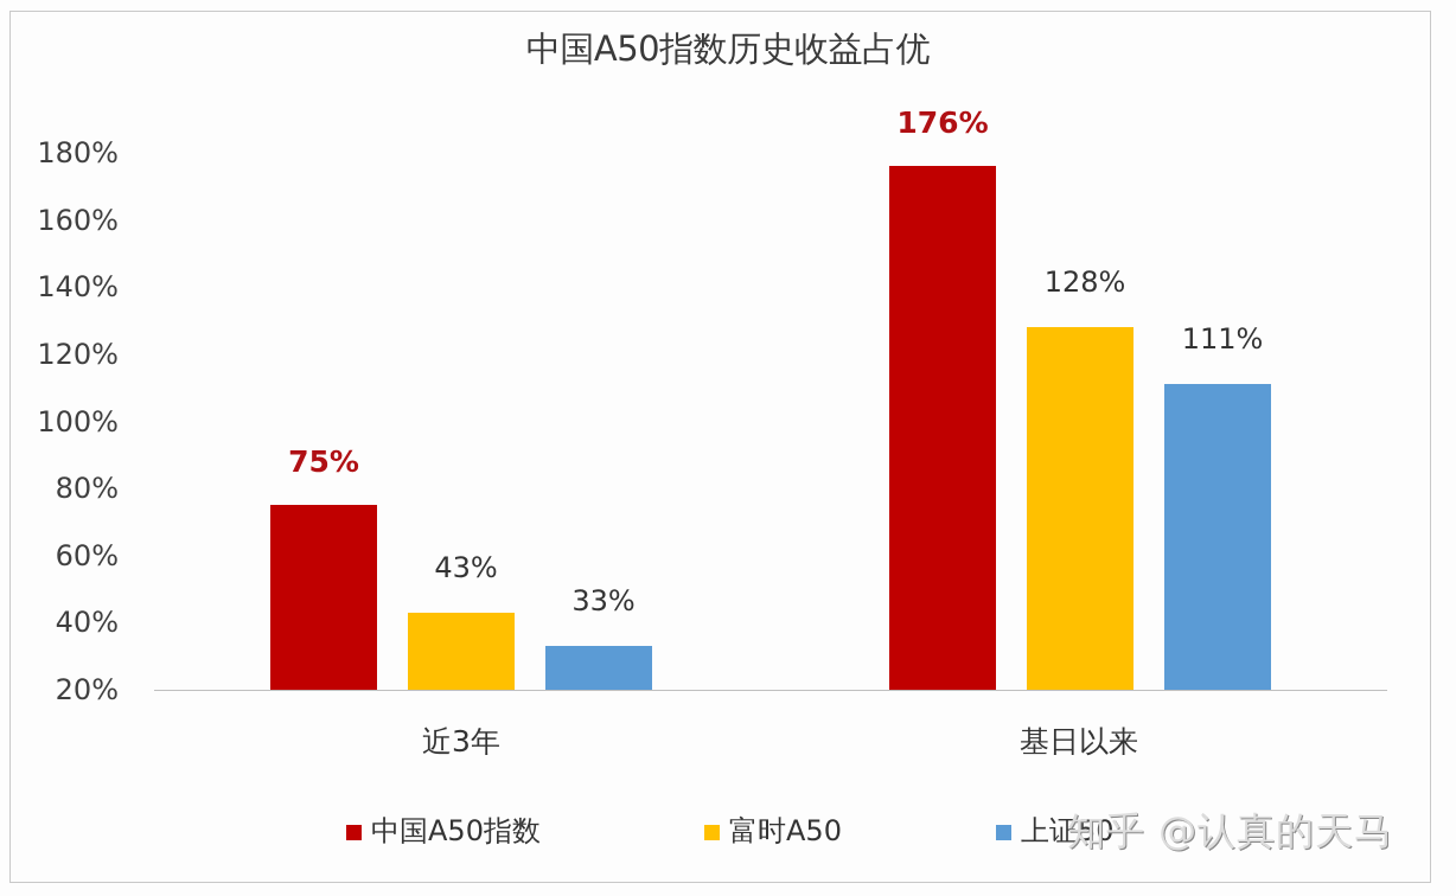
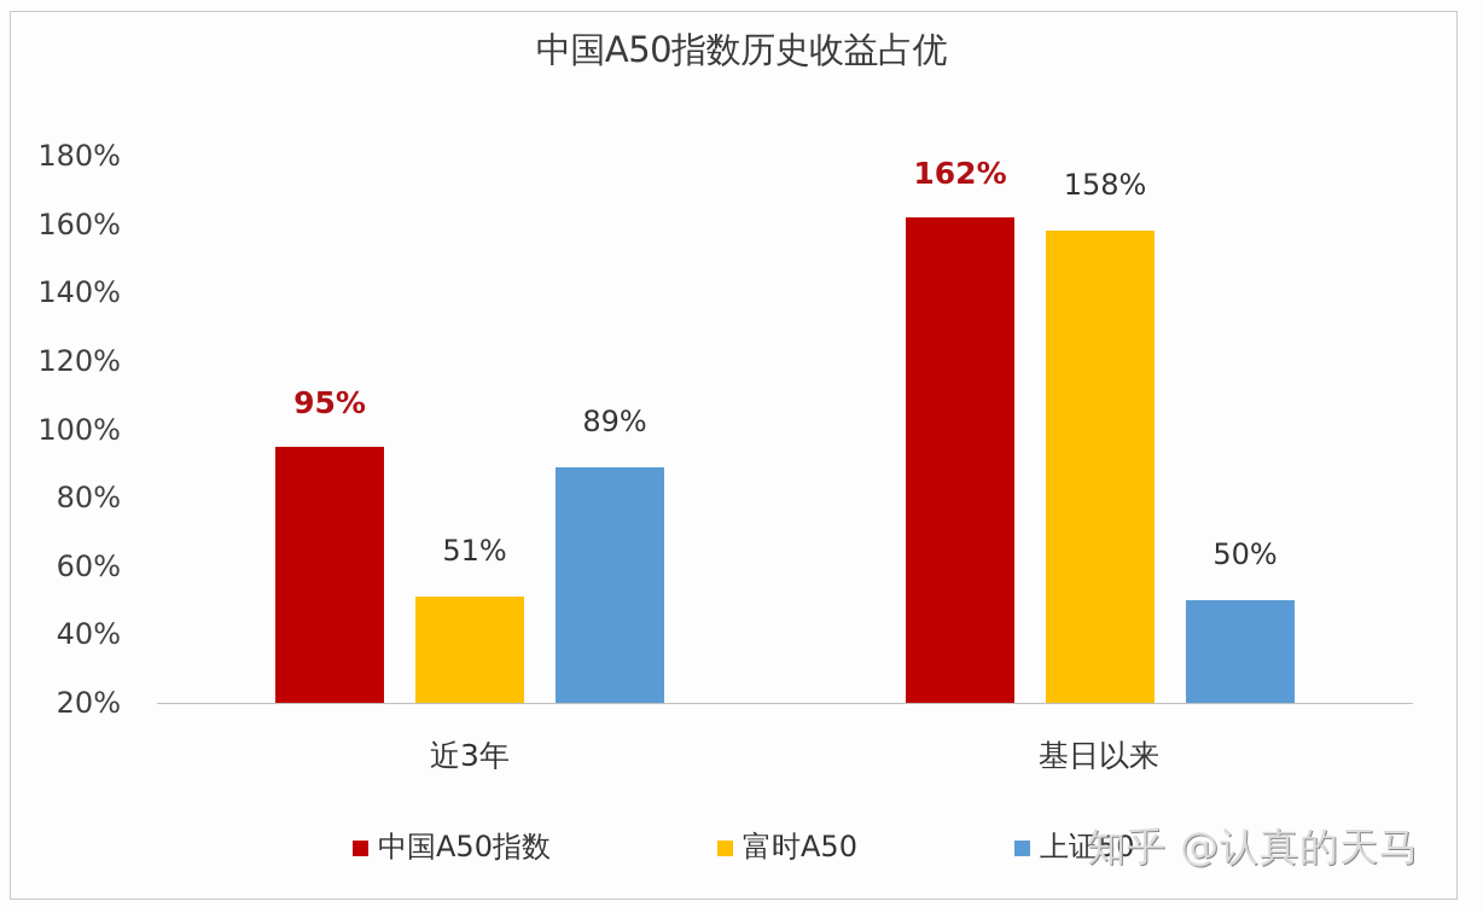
中国A50指数/近3年: 75% -> 95%
富时A50/近3年: 43% -> 51%
上证50/近3年: 33% -> 89%
中国A50指数/基日以来: 176% -> 162%
富时A50/基日以来: 128% -> 158%
上证50/基日以来: 111% -> 50%
